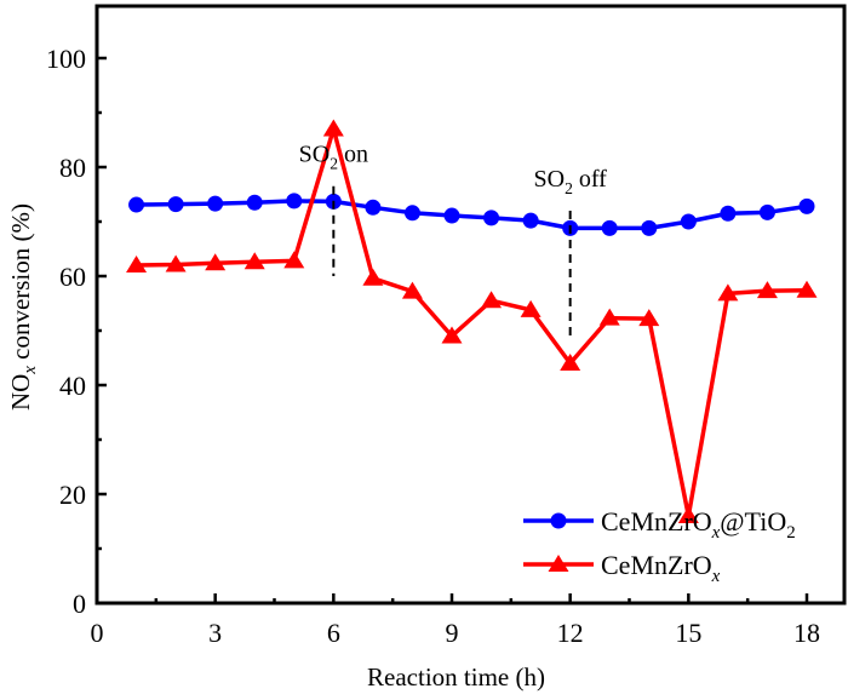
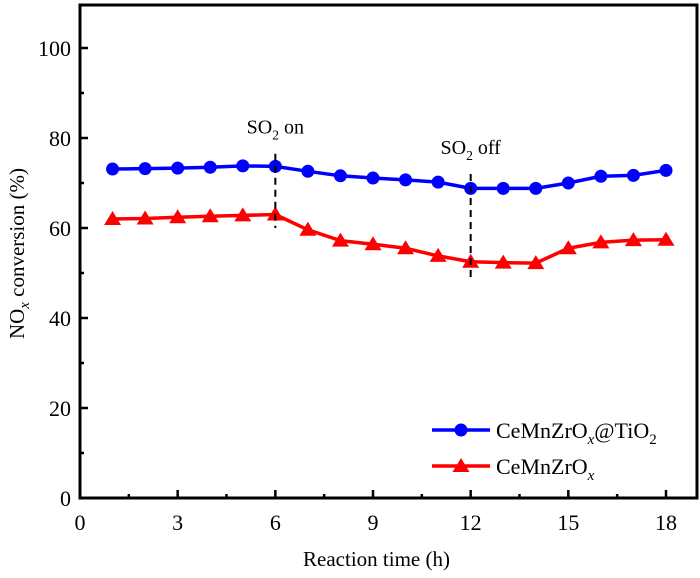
CeMnZrOx/6: 87 -> 63
CeMnZrOx/9: 49 -> 56
CeMnZrOx/12: 44 -> 52
CeMnZrOx/15: 16 -> 56
